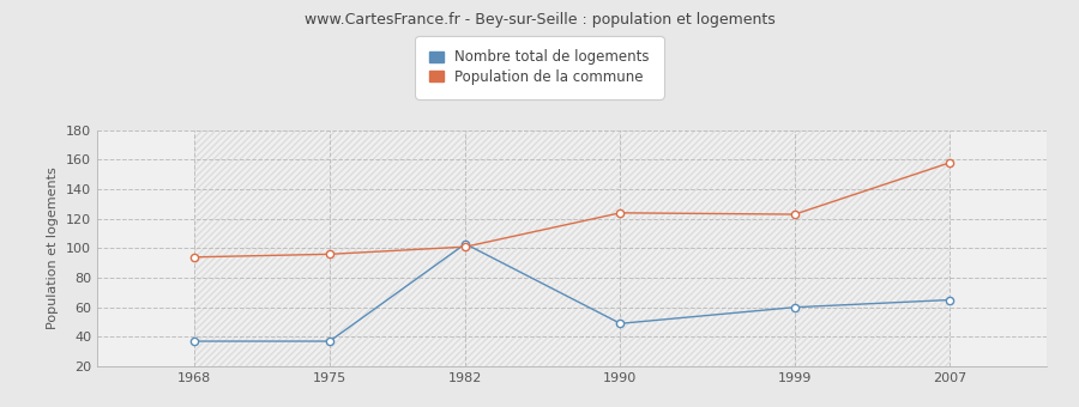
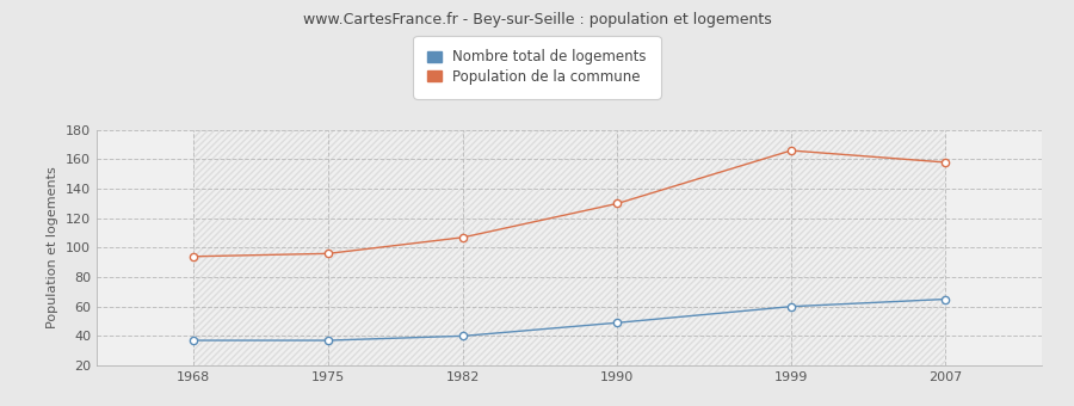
Nombre total de logements/1982: 103 -> 40
Population de la commune/1982: 101 -> 107
Population de la commune/1990: 124 -> 130
Population de la commune/1999: 123 -> 166
